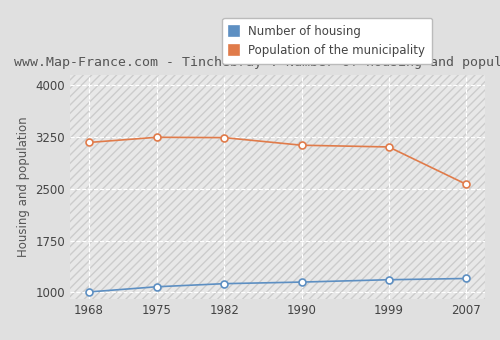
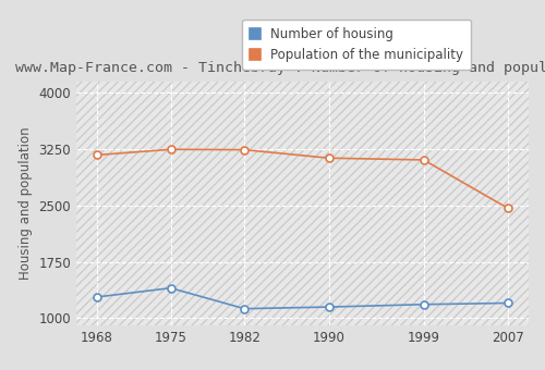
Number of housing/1968: 1000 -> 1280
Number of housing/1975: 1080 -> 1400
Population of the municipality/2007: 2560 -> 2460
